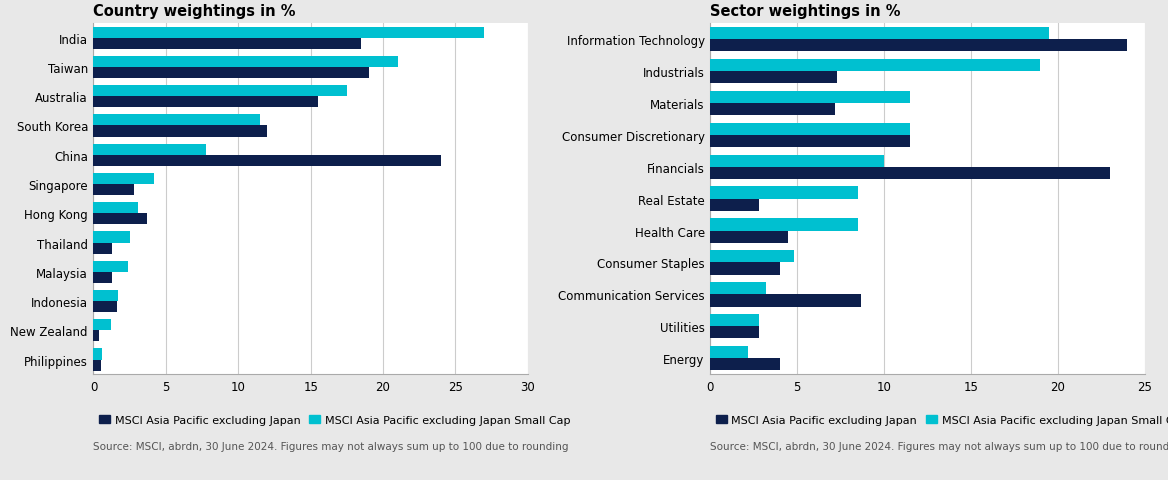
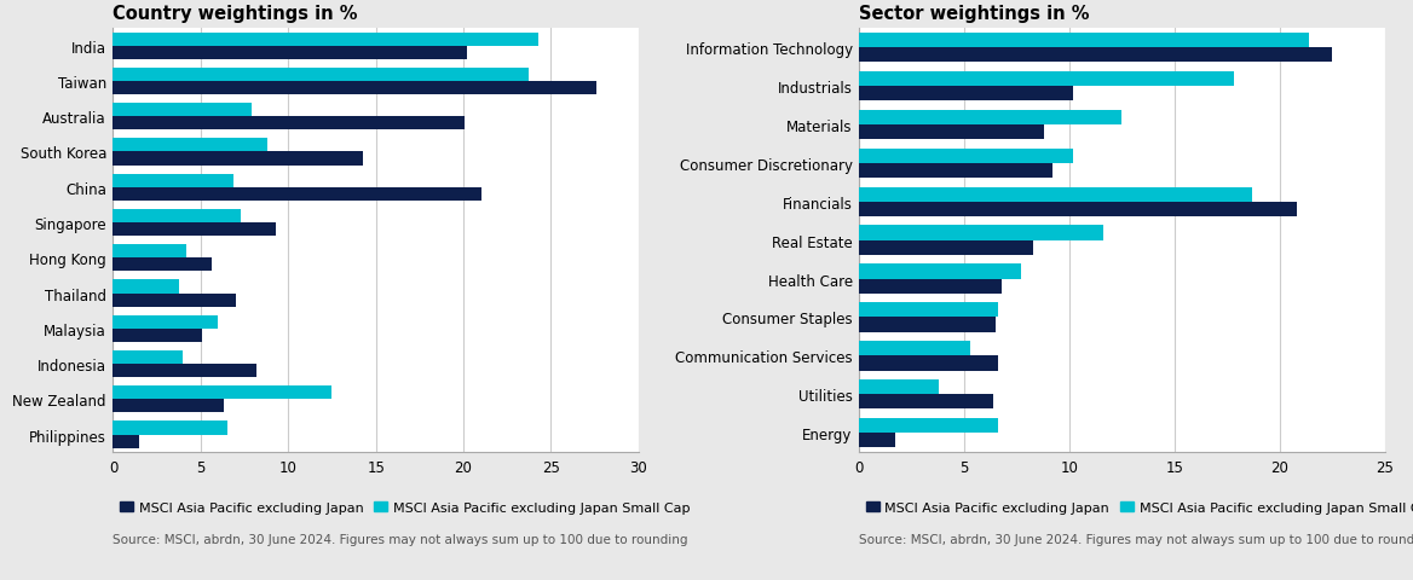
Country weightings in %/MSCI Asia Pacific excluding Japan Small Cap/India: 27.0 -> 24.3
Country weightings in %/MSCI Asia Pacific excluding Japan/India: 18.5 -> 20.2
Country weightings in %/MSCI Asia Pacific excluding Japan Small Cap/Taiwan: 21.0 -> 23.7
Country weightings in %/MSCI Asia Pacific excluding Japan/Taiwan: 19.0 -> 27.6
Country weightings in %/MSCI Asia Pacific excluding Japan Small Cap/Australia: 17.5 -> 7.9
Country weightings in %/MSCI Asia Pacific excluding Japan/Australia: 15.5 -> 20.1
Country weightings in %/MSCI Asia Pacific excluding Japan Small Cap/South Korea: 11.5 -> 8.8
Country weightings in %/MSCI Asia Pacific excluding Japan/South Korea: 12.0 -> 14.3
Country weightings in %/MSCI Asia Pacific excluding Japan Small Cap/China: 7.8 -> 6.9
Country weightings in %/MSCI Asia Pacific excluding Japan/China: 24.0 -> 21.0
Country weightings in %/MSCI Asia Pacific excluding Japan Small Cap/Singapore: 4.2 -> 7.3
Country weightings in %/MSCI Asia Pacific excluding Japan/Singapore: 2.8 -> 9.3
Country weightings in %/MSCI Asia Pacific excluding Japan Small Cap/Hong Kong: 3.1 -> 4.2
Country weightings in %/MSCI Asia Pacific excluding Japan/Hong Kong: 3.7 -> 5.6
Country weightings in %/MSCI Asia Pacific excluding Japan Small Cap/Thailand: 2.5 -> 3.8
Country weightings in %/MSCI Asia Pacific excluding Japan/Thailand: 1.3 -> 7.0
Country weightings in %/MSCI Asia Pacific excluding Japan Small Cap/Malaysia: 2.4 -> 6.0
Country weightings in %/MSCI Asia Pacific excluding Japan/Malaysia: 1.3 -> 5.1
Country weightings in %/MSCI Asia Pacific excluding Japan Small Cap/Indonesia: 1.7 -> 4.0
Country weightings in %/MSCI Asia Pacific excluding Japan/Indonesia: 1.6 -> 8.2
Country weightings in %/MSCI Asia Pacific excluding Japan Small Cap/New Zealand: 1.2 -> 12.5
Country weightings in %/MSCI Asia Pacific excluding Japan/New Zealand: 0.4 -> 6.3
Country weightings in %/MSCI Asia Pacific excluding Japan Small Cap/Philippines: 0.6 -> 6.5
Country weightings in %/MSCI Asia Pacific excluding Japan/Philippines: 0.5 -> 1.5
Sector weightings in %/MSCI Asia Pacific excluding Japan Small Cap/Information Technology: 19.5 -> 21.4
Sector weightings in %/MSCI Asia Pacific excluding Japan/Information Technology: 24.0 -> 22.5
Sector weightings in %/MSCI Asia Pacific excluding Japan Small Cap/Industrials: 19.0 -> 17.8
Sector weightings in %/MSCI Asia Pacific excluding Japan/Industrials: 7.3 -> 10.2
Sector weightings in %/MSCI Asia Pacific excluding Japan Small Cap/Materials: 11.5 -> 12.5
Sector weightings in %/MSCI Asia Pacific excluding Japan/Materials: 7.2 -> 8.8
Sector weightings in %/MSCI Asia Pacific excluding Japan Small Cap/Consumer Discretionary: 11.5 -> 10.2
Sector weightings in %/MSCI Asia Pacific excluding Japan/Consumer Discretionary: 11.5 -> 9.2
Sector weightings in %/MSCI Asia Pacific excluding Japan Small Cap/Financials: 10.0 -> 18.7
Sector weightings in %/MSCI Asia Pacific excluding Japan/Financials: 23.0 -> 20.8
Sector weightings in %/MSCI Asia Pacific excluding Japan Small Cap/Real Estate: 8.5 -> 11.6
Sector weightings in %/MSCI Asia Pacific excluding Japan/Real Estate: 2.8 -> 8.3
Sector weightings in %/MSCI Asia Pacific excluding Japan Small Cap/Health Care: 8.5 -> 7.7
Sector weightings in %/MSCI Asia Pacific excluding Japan/Health Care: 4.5 -> 6.8
Sector weightings in %/MSCI Asia Pacific excluding Japan Small Cap/Consumer Staples: 4.8 -> 6.6
Sector weightings in %/MSCI Asia Pacific excluding Japan/Consumer Staples: 4.0 -> 6.5
Sector weightings in %/MSCI Asia Pacific excluding Japan Small Cap/Communication Services: 3.2 -> 5.3
Sector weightings in %/MSCI Asia Pacific excluding Japan/Communication Services: 8.7 -> 6.6
Sector weightings in %/MSCI Asia Pacific excluding Japan Small Cap/Utilities: 2.8 -> 3.8
Sector weightings in %/MSCI Asia Pacific excluding Japan/Utilities: 2.8 -> 6.4
Sector weightings in %/MSCI Asia Pacific excluding Japan Small Cap/Energy: 2.2 -> 6.6
Sector weightings in %/MSCI Asia Pacific excluding Japan/Energy: 4.0 -> 1.7
